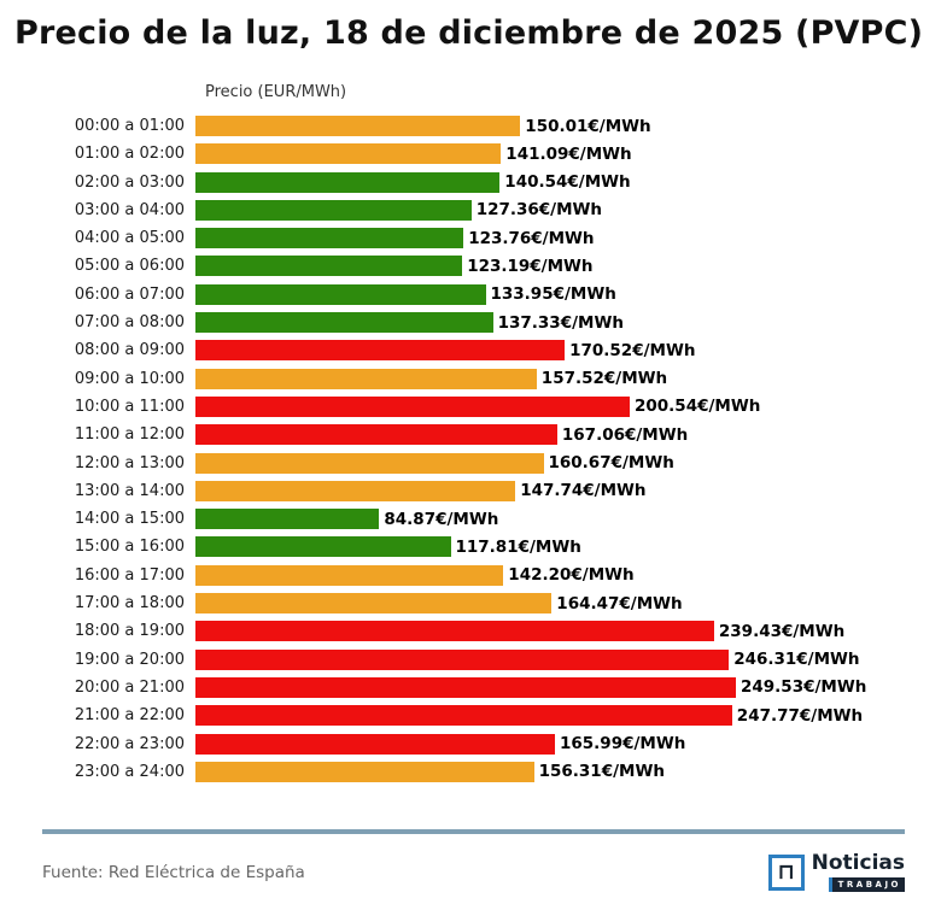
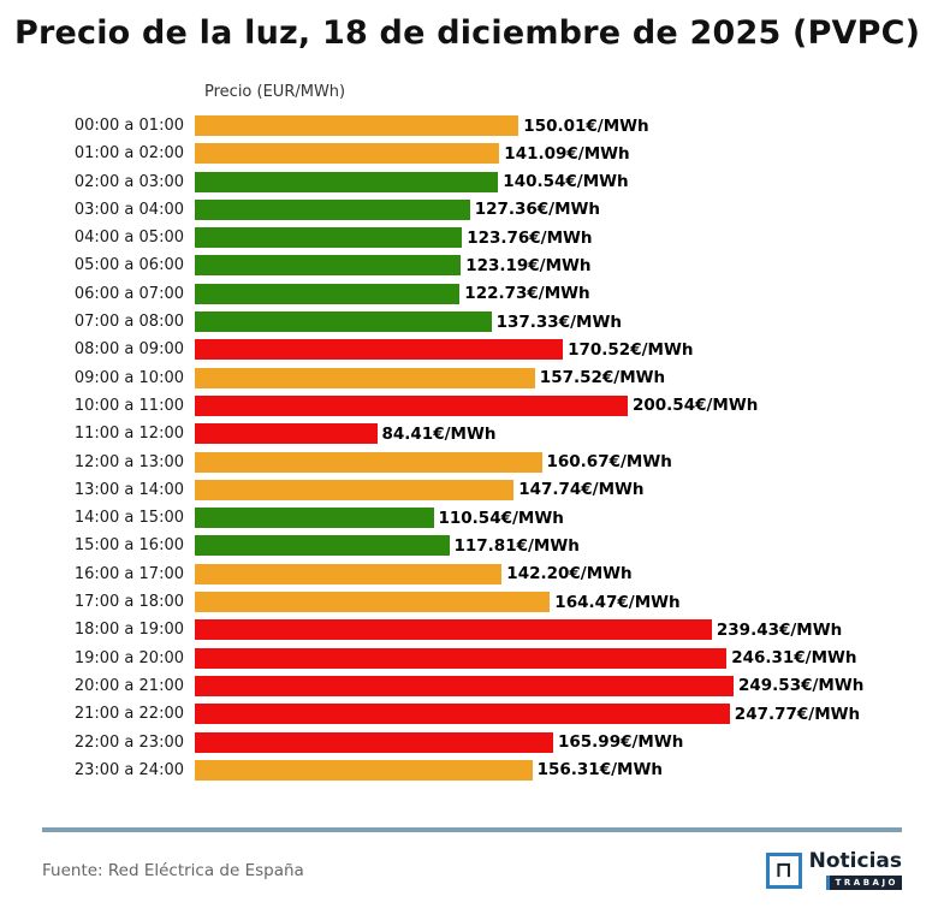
06:00 a 07:00: 133.95 -> 122.73
11:00 a 12:00: 167.06 -> 84.41
14:00 a 15:00: 84.87 -> 110.54
